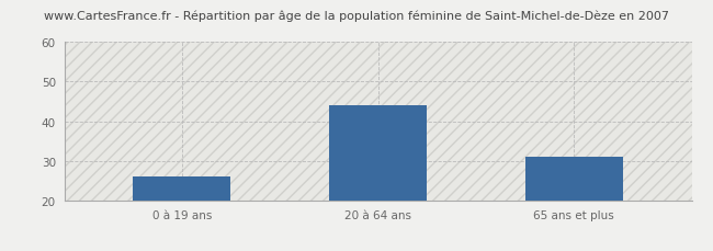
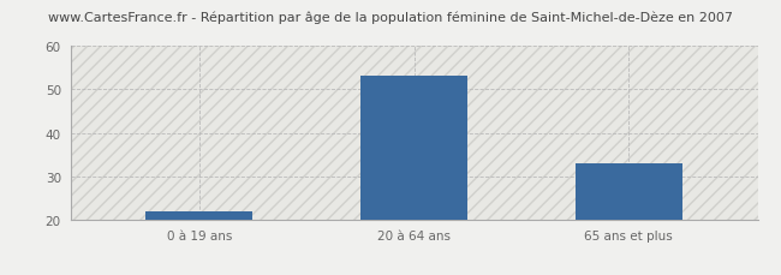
0 à 19 ans: 26 -> 22
20 à 64 ans: 44 -> 53
65 ans et plus: 31 -> 33
